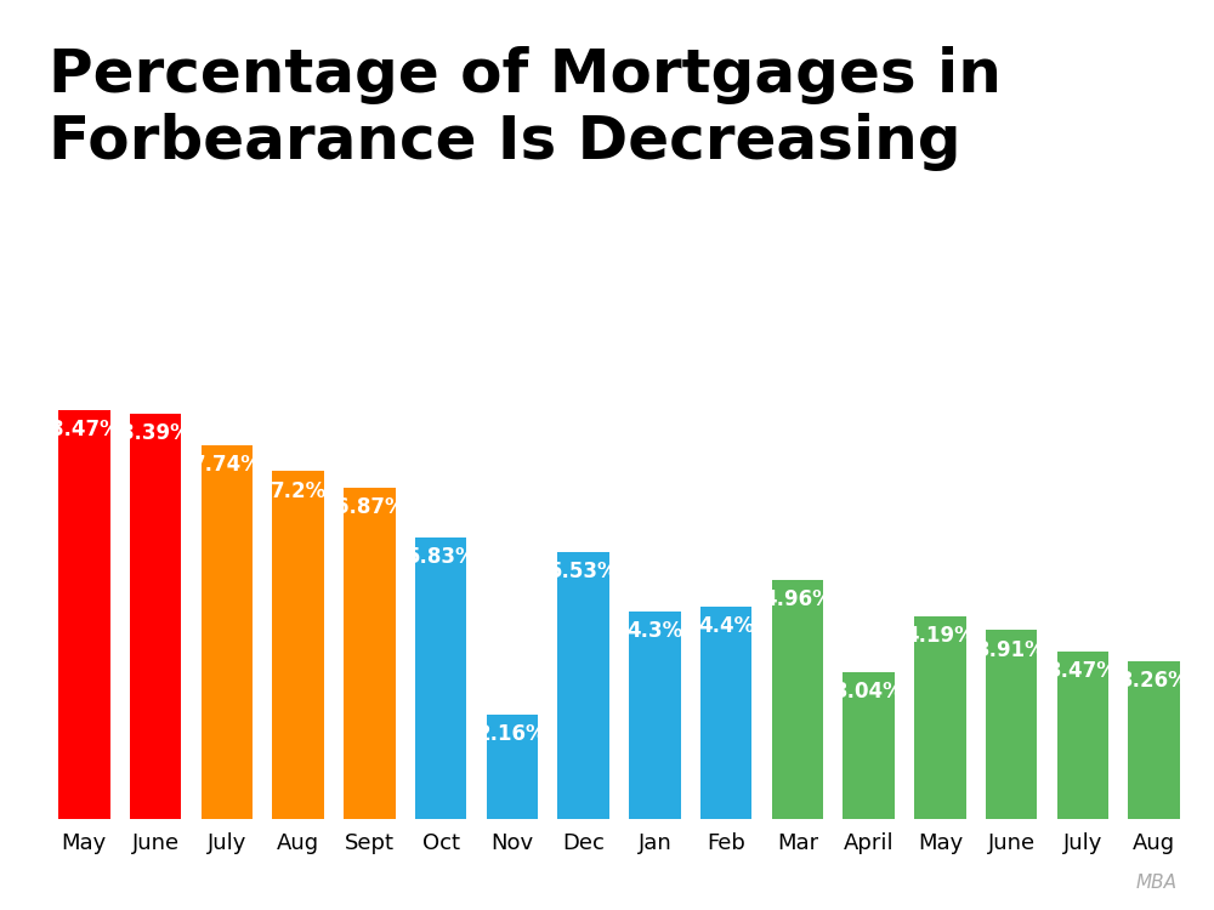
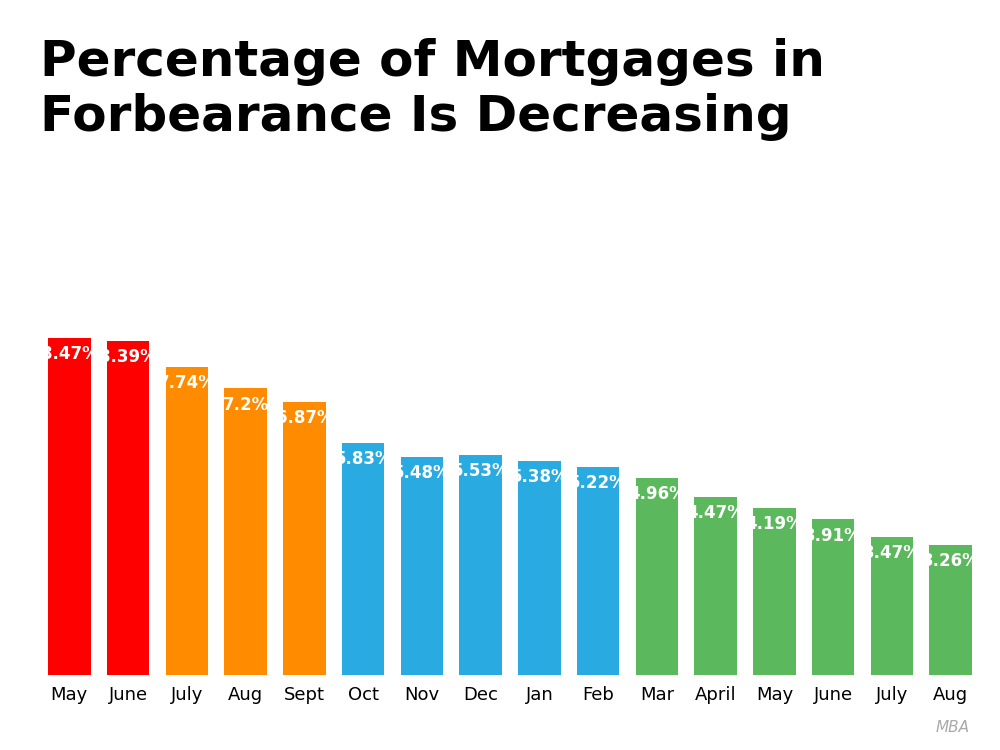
Nov: 2.16% -> 5.48%
Jan: 4.3% -> 5.38%
Feb: 4.4% -> 5.22%
April: 3.04% -> 4.47%
